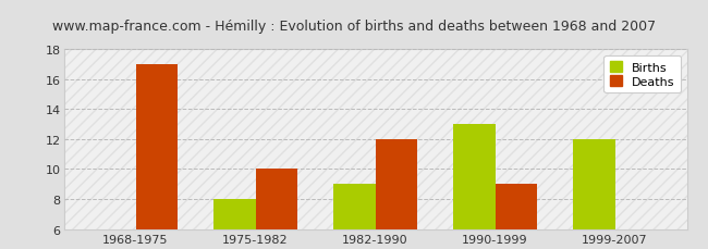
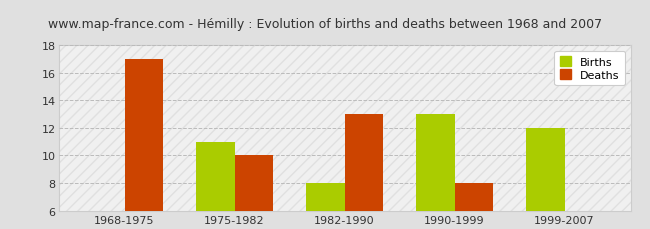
Births/1975-1982: 8 -> 11
Births/1982-1990: 9 -> 8
Deaths/1982-1990: 12 -> 13
Deaths/1990-1999: 9 -> 8
